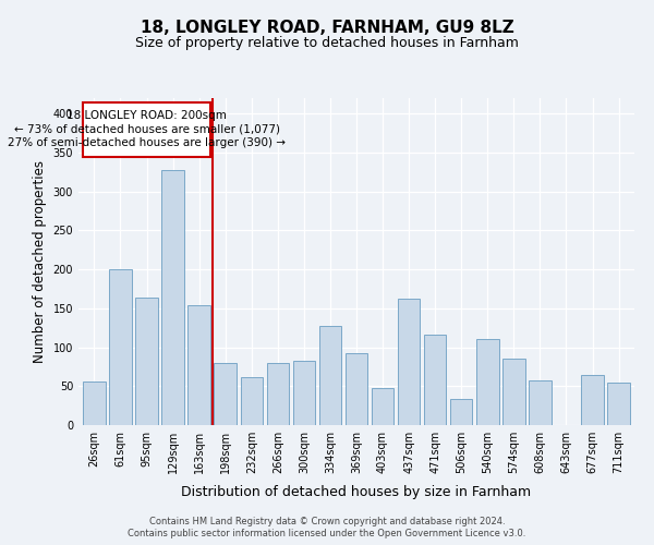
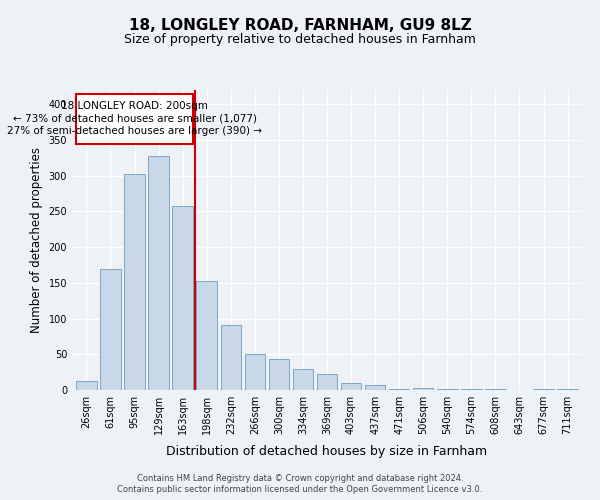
26sqm: 56 -> 12
61sqm: 200 -> 170
95sqm: 164 -> 302
163sqm: 154 -> 258
198sqm: 80 -> 153
232sqm: 62 -> 91
266sqm: 80 -> 50
300sqm: 82 -> 43
334sqm: 128 -> 30
369sqm: 92 -> 22
403sqm: 48 -> 10
437sqm: 162 -> 7
471sqm: 116 -> 1
506sqm: 34 -> 3
540sqm: 110 -> 2
574sqm: 86 -> 1
608sqm: 58 -> 1
677sqm: 64 -> 1
711sqm: 54 -> 1
